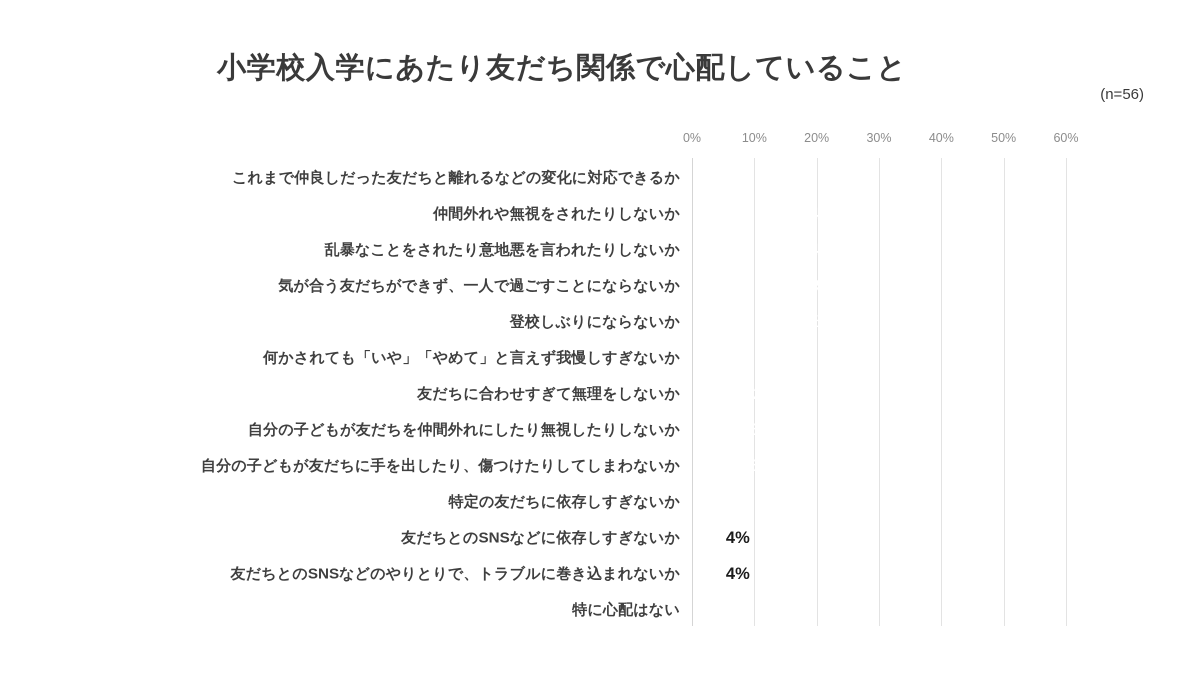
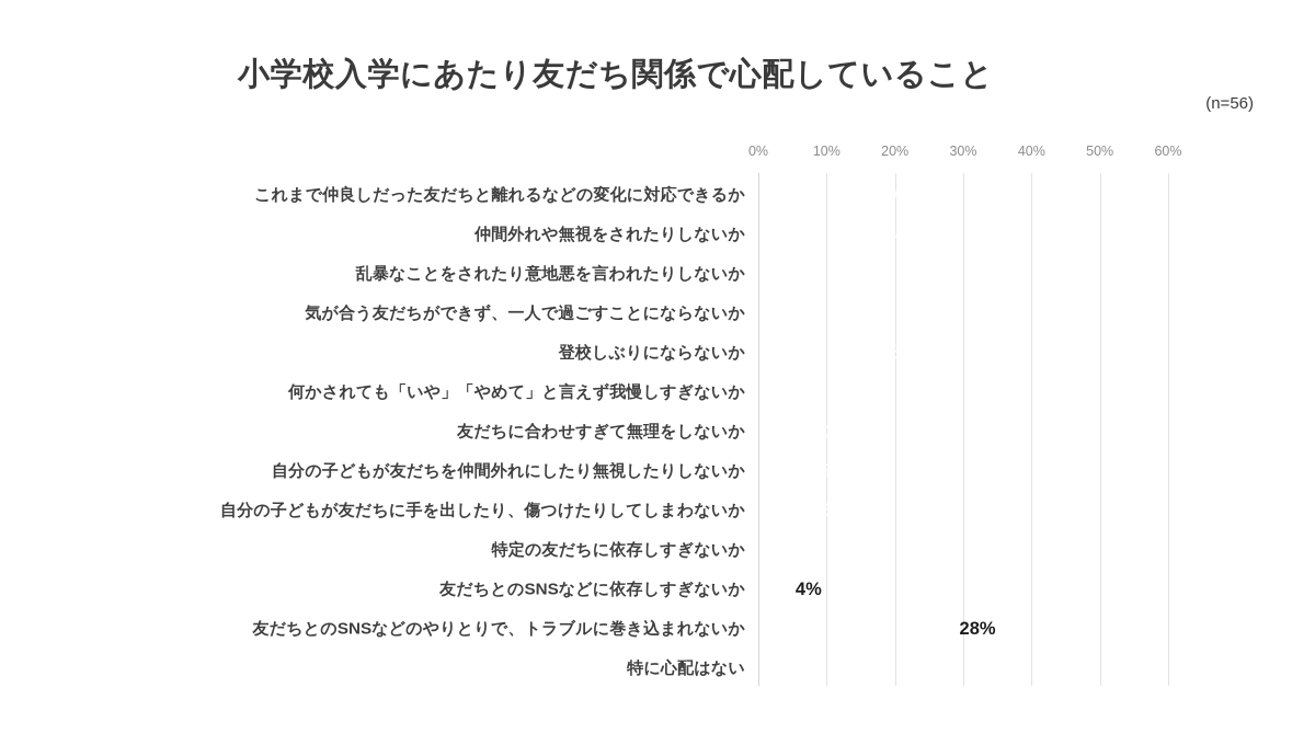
これまで仲良しだった友だちと離れるなどの変化に対応できるか: 54% -> 40%
乱暴なことをされたり意地悪を言われたりしないか: 43% -> 51%
気が合う友だちができず、一人で過ごすことにならないか: 38% -> 54%
友だちとのSNSなどのやりとりで、トラブルに巻き込まれないか: 4% -> 28%
特に心配はない: 13% -> 7%
